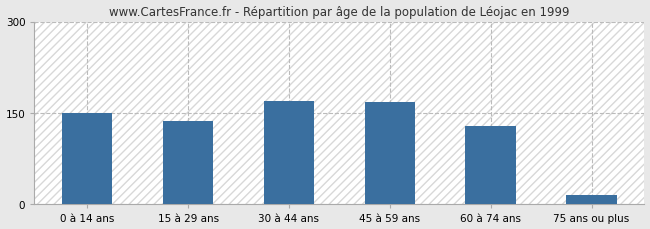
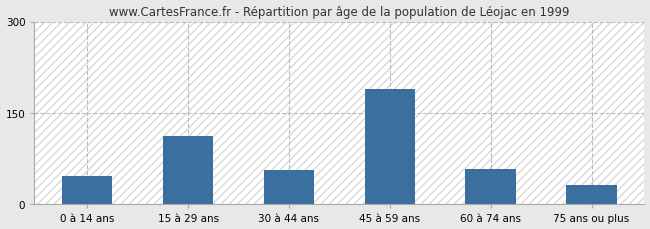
0 à 14 ans: 150 -> 46
15 à 29 ans: 136 -> 112
30 à 44 ans: 170 -> 56
45 à 59 ans: 168 -> 190
60 à 74 ans: 129 -> 58
75 ans ou plus: 15 -> 32
